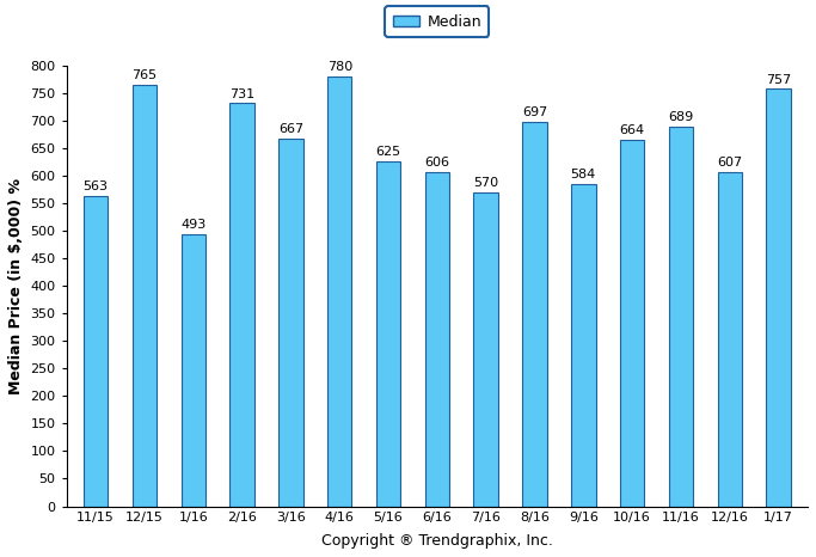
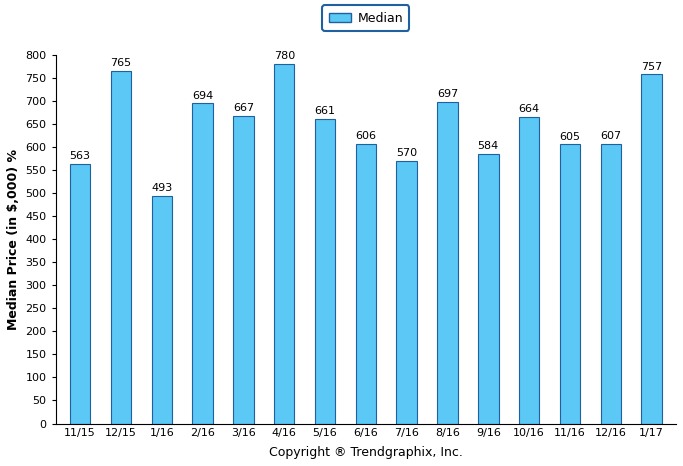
2/16: 731 -> 694
5/16: 625 -> 661
11/16: 689 -> 605
